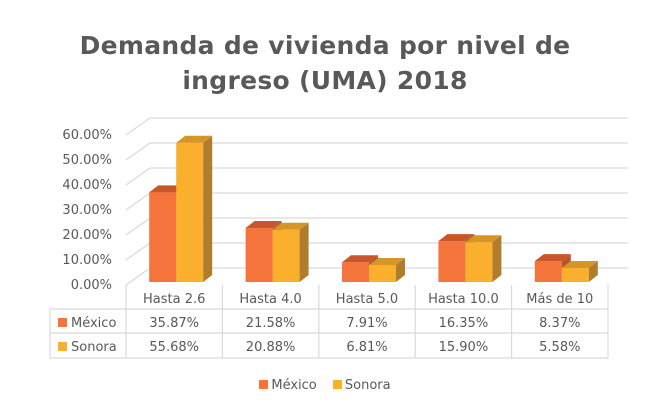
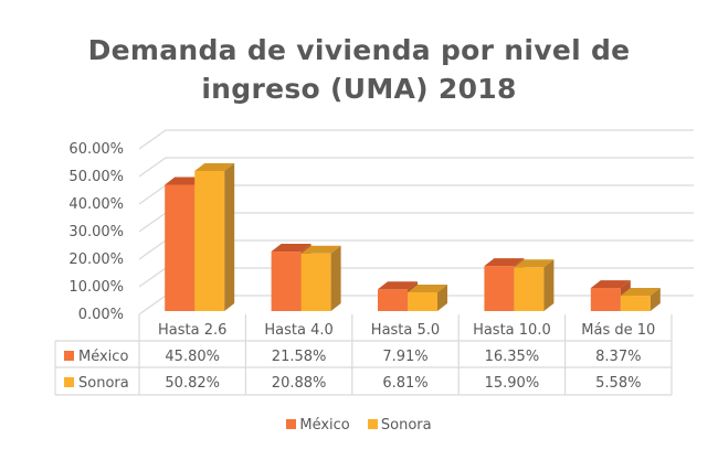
México/Hasta 2.6: 35.87% -> 45.80%
Sonora/Hasta 2.6: 55.68% -> 50.82%
